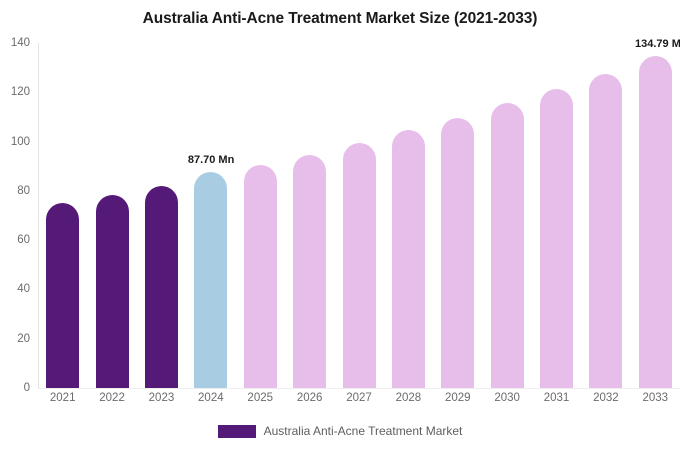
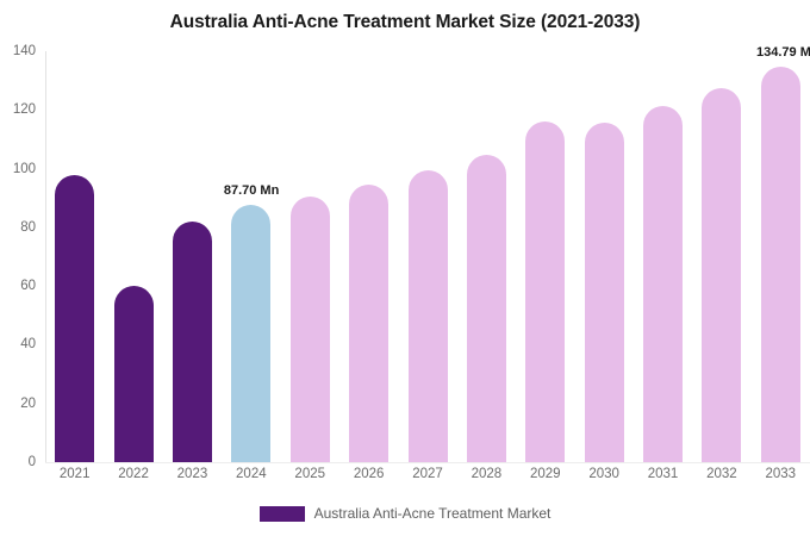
2021: 75 -> 98
2022: 78 -> 60
2029: 110 -> 116
